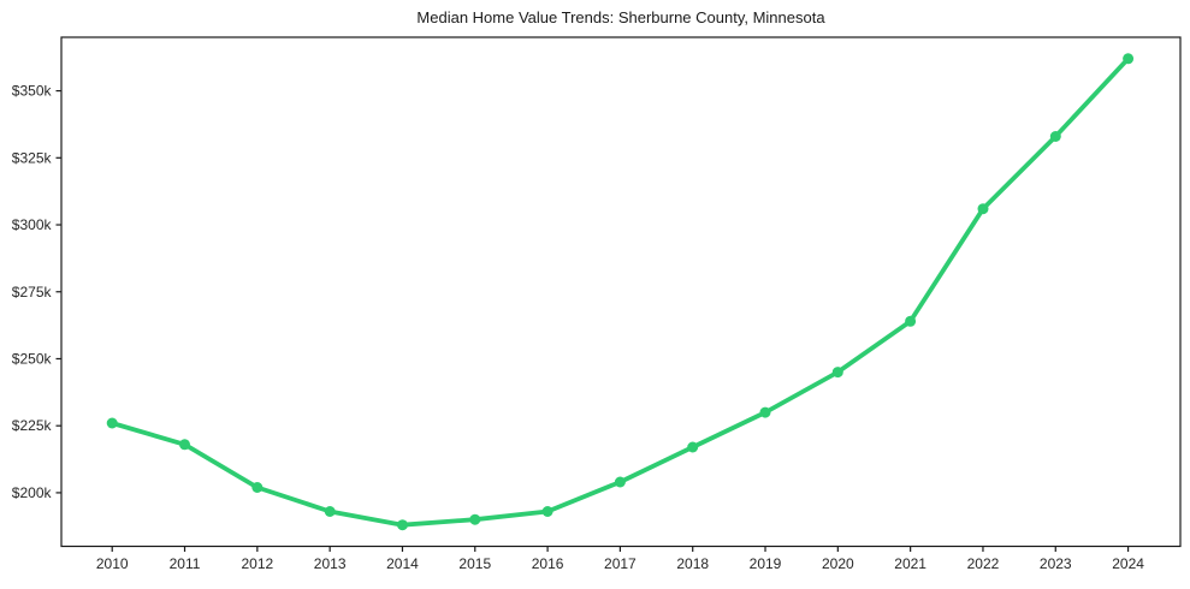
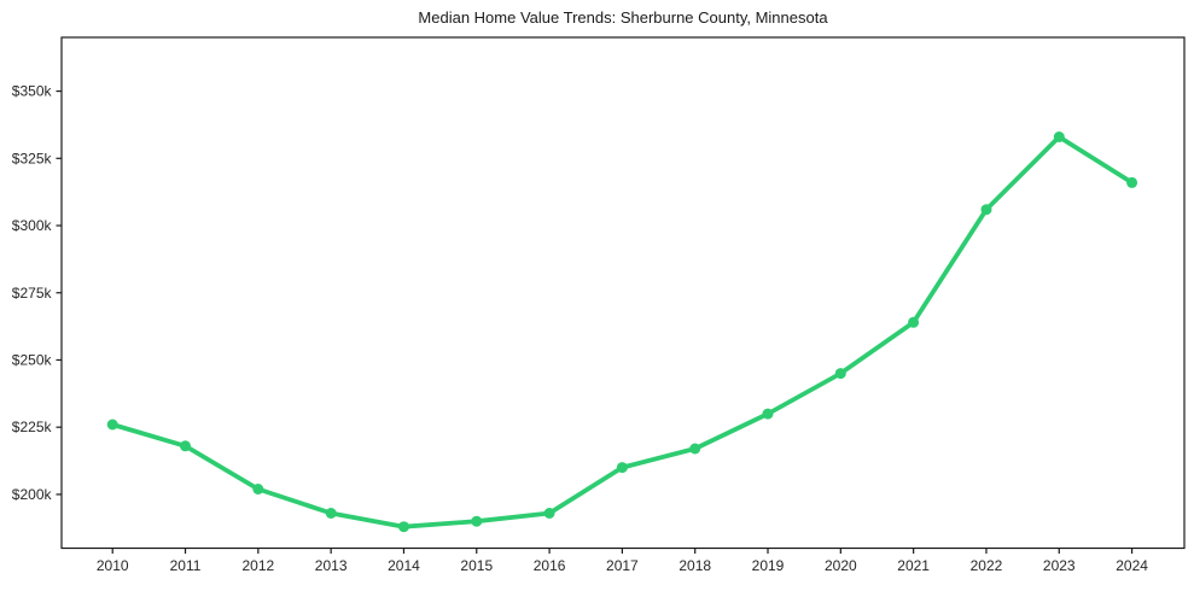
2017: $204k -> $210k
2024: $362k -> $316k
